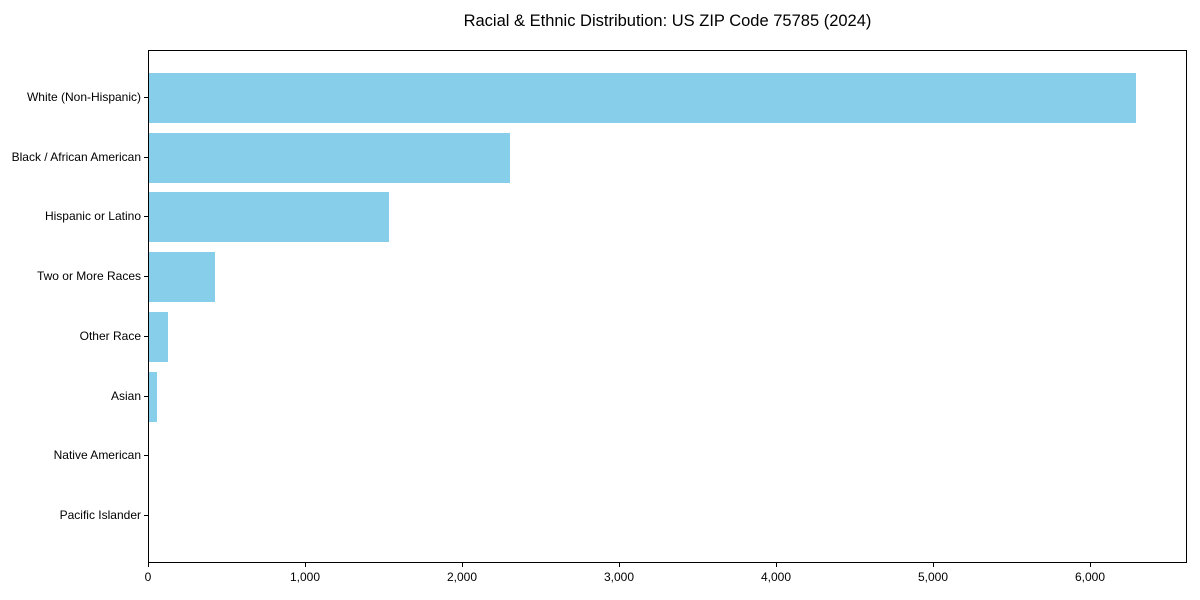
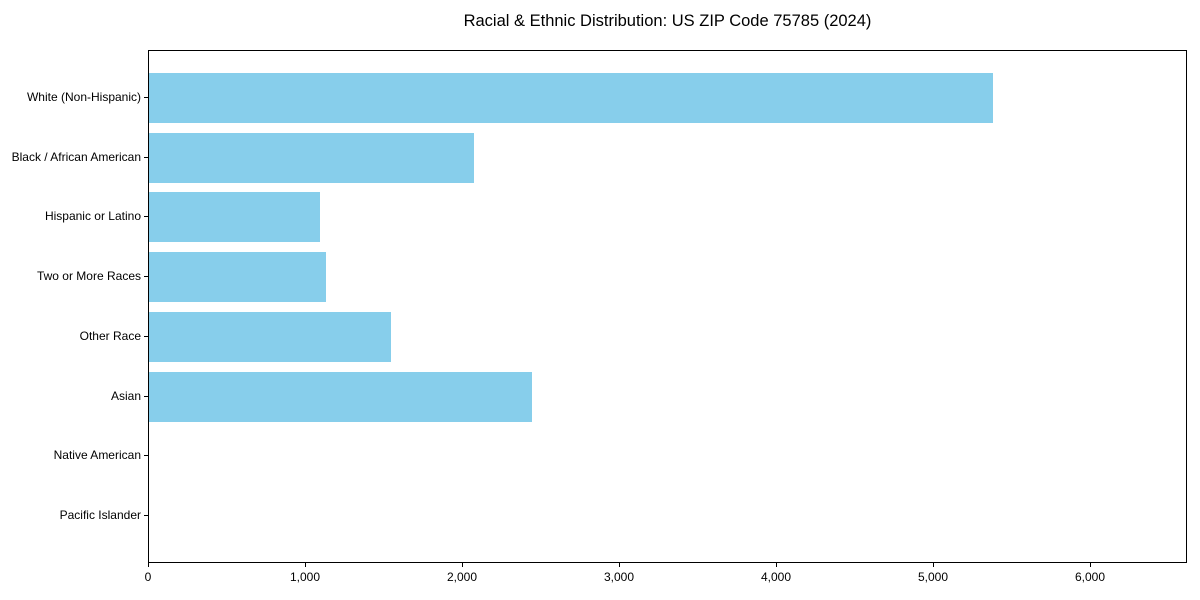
White (Non-Hispanic): 6290 -> 5380
Black / African American: 2300 -> 2070
Hispanic or Latino: 1530 -> 1090
Two or More Races: 420 -> 1130
Other Race: 120 -> 1540
Asian: 50 -> 2440
